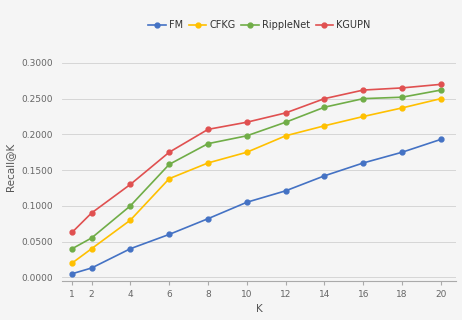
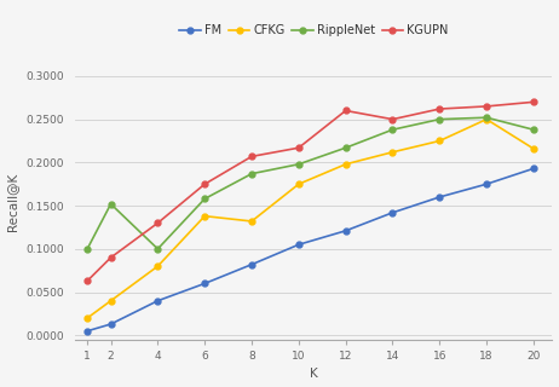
RippleNet/1: 0.040 -> 0.100
RippleNet/2: 0.055 -> 0.152
CFKG/8: 0.160 -> 0.132
KGUPN/12: 0.230 -> 0.260
CFKG/18: 0.237 -> 0.250
CFKG/20: 0.250 -> 0.216
RippleNet/20: 0.262 -> 0.238
